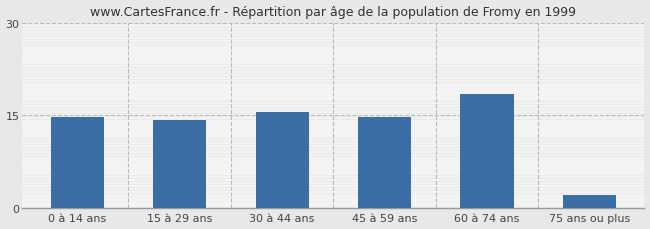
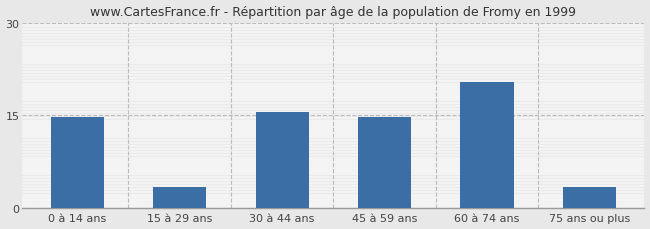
15 à 29 ans: 14.3 -> 3.4
60 à 74 ans: 18.5 -> 20.4
75 ans ou plus: 2.1 -> 3.4
